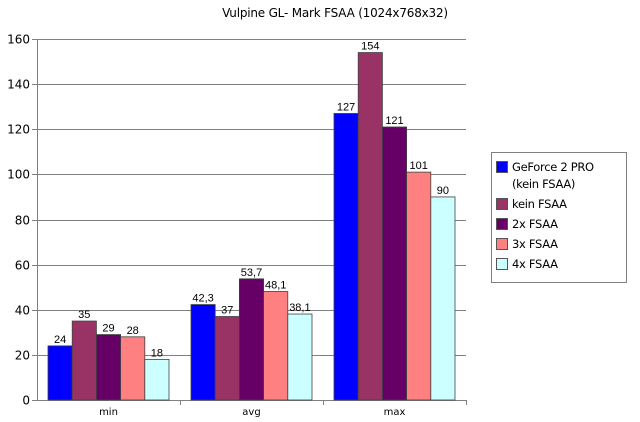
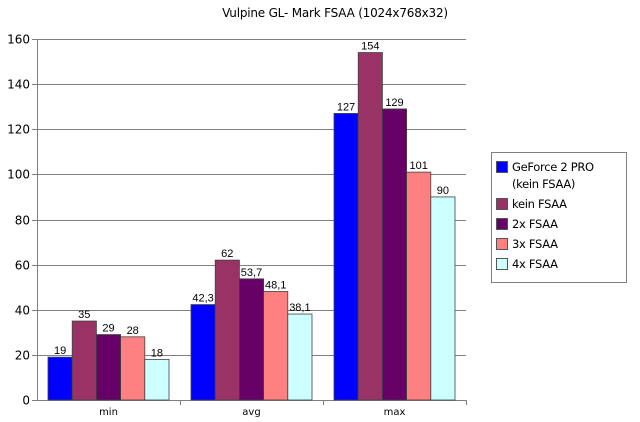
GeForce 2 PRO (kein FSAA)/min: 24 -> 19
kein FSAA/avg: 37 -> 62
2x FSAA/max: 121 -> 129
